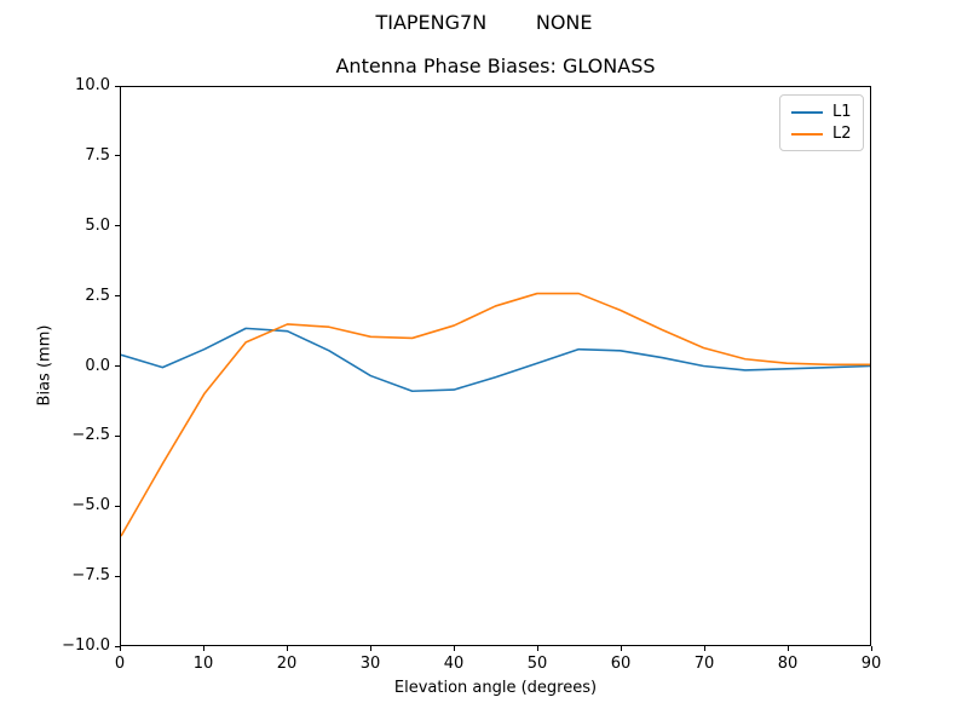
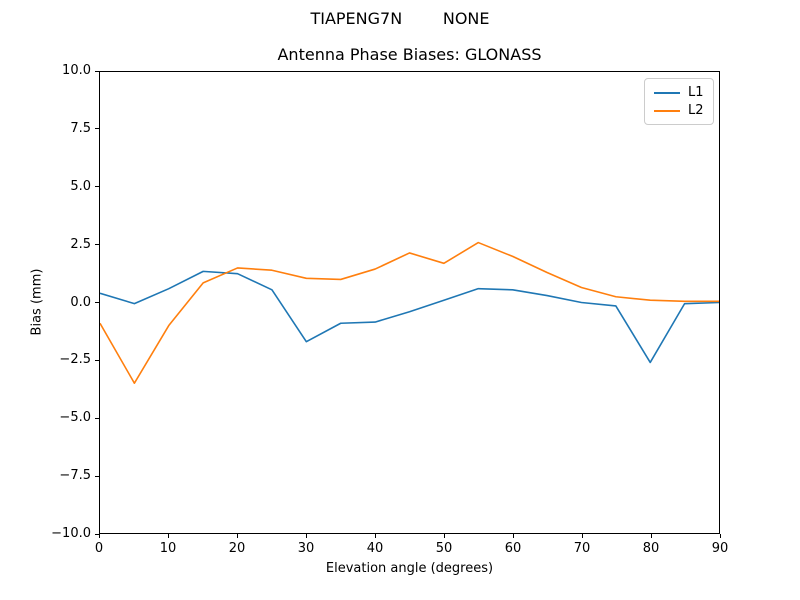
L2/0: -6.1 -> -0.9
L1/30: -0.3 -> -1.7
L2/50: 2.6 -> 1.7
L1/80: -0.1 -> -2.6
